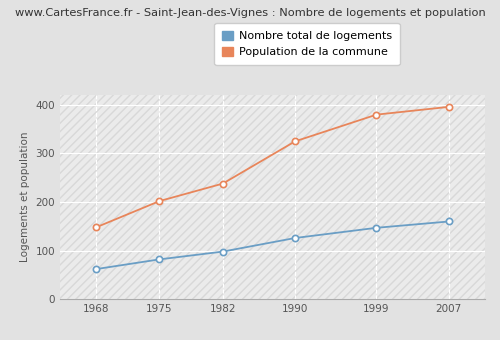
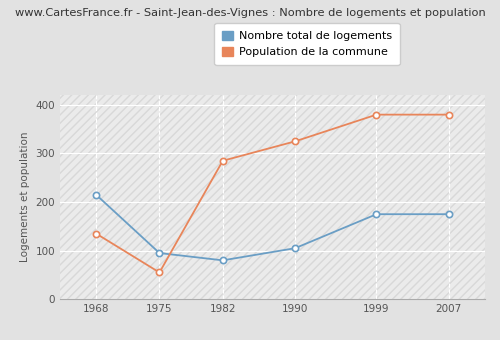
Nombre total de logements/1968: 62 -> 215
Population de la commune/1968: 148 -> 135
Nombre total de logements/1975: 82 -> 95
Population de la commune/1975: 202 -> 55
Nombre total de logements/1982: 98 -> 80
Population de la commune/1982: 238 -> 285
Nombre total de logements/1990: 126 -> 105
Nombre total de logements/1999: 147 -> 175
Nombre total de logements/2007: 160 -> 175
Population de la commune/2007: 396 -> 380
